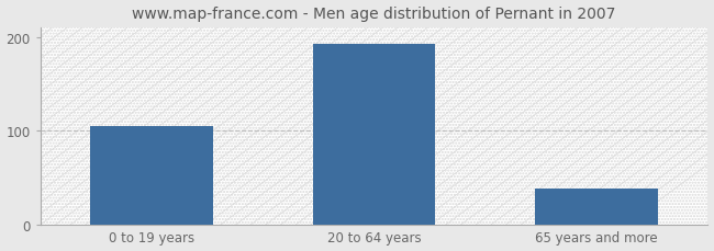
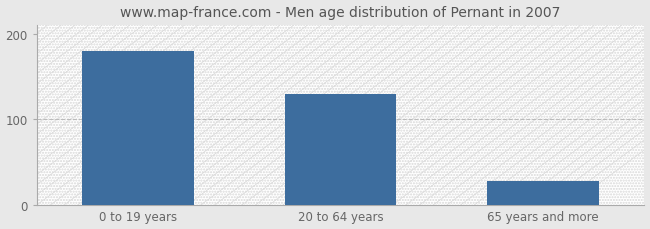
0 to 19 years: 105 -> 180
20 to 64 years: 193 -> 130
65 years and more: 38 -> 28
